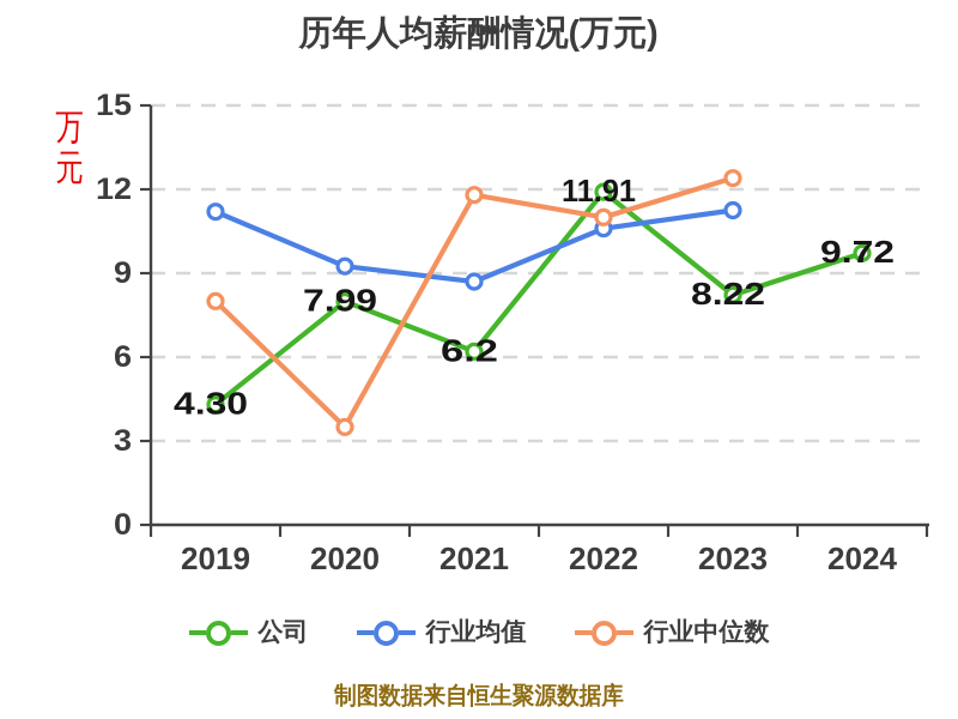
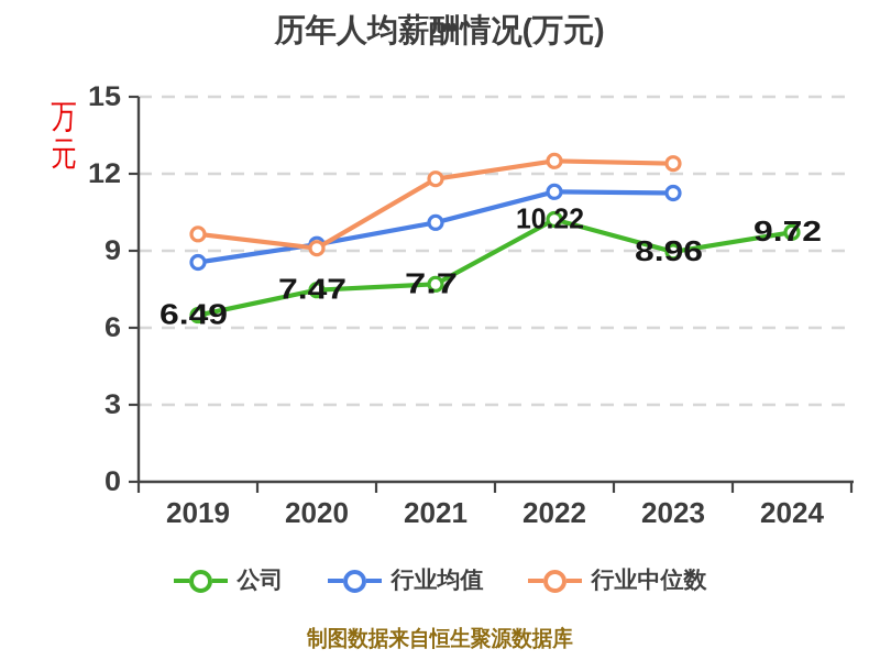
公司/2019: 4.30 -> 6.49
行业均值/2019: 11.2 -> 8.6
行业中位数/2019: 8.0 -> 9.7
公司/2020: 7.99 -> 7.47
行业中位数/2020: 3.5 -> 9.1
公司/2021: 6.2 -> 7.7
行业均值/2021: 8.7 -> 10.1
公司/2022: 11.91 -> 10.22
行业均值/2022: 10.6 -> 11.3
行业中位数/2022: 11.0 -> 12.5
公司/2023: 8.22 -> 8.96
